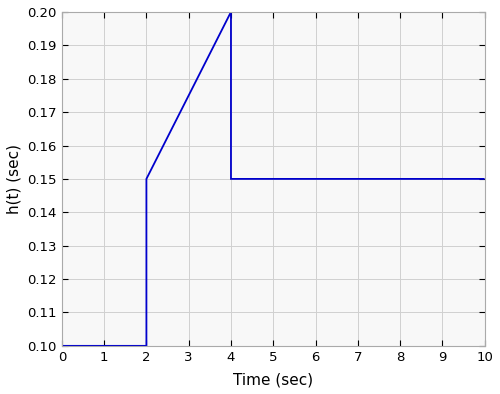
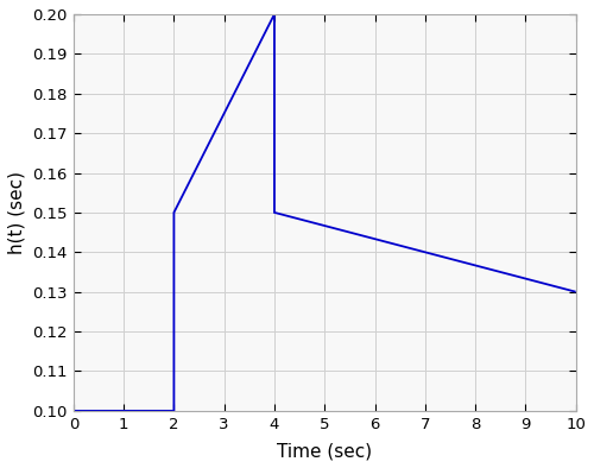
10: 0.15 -> 0.13
